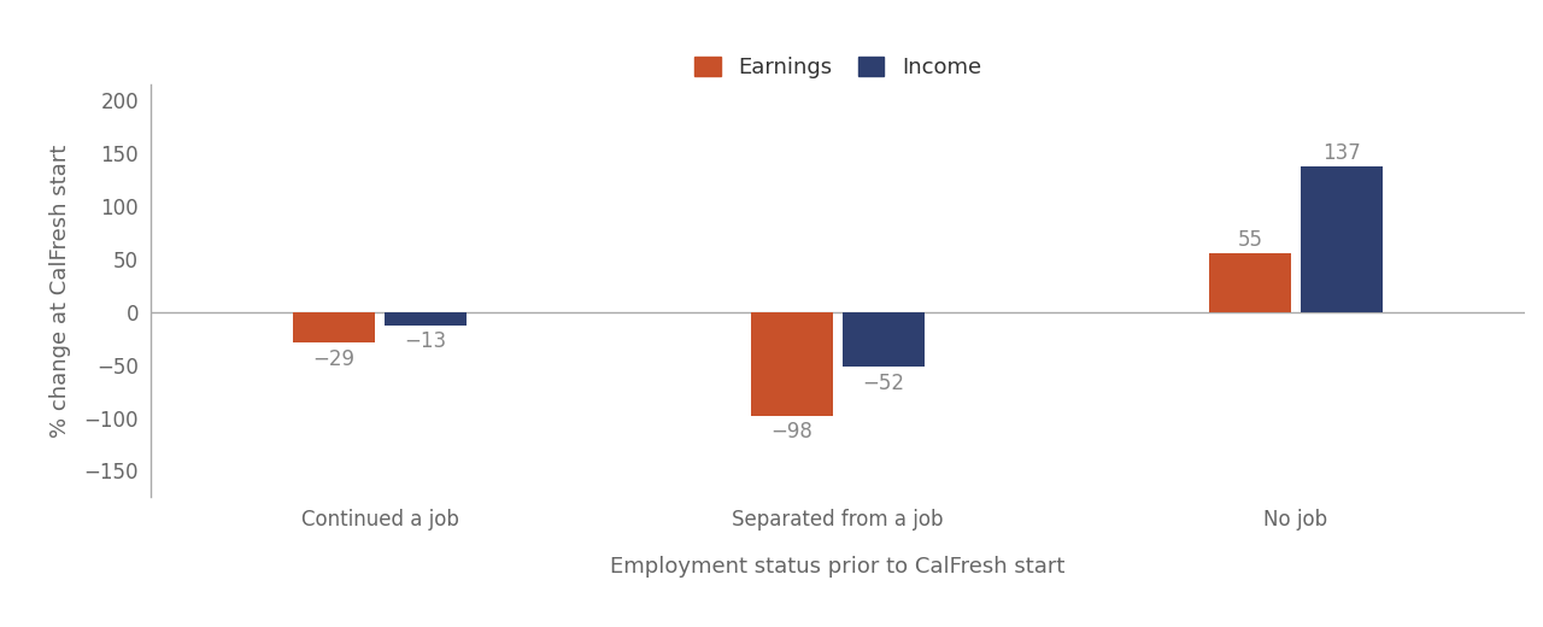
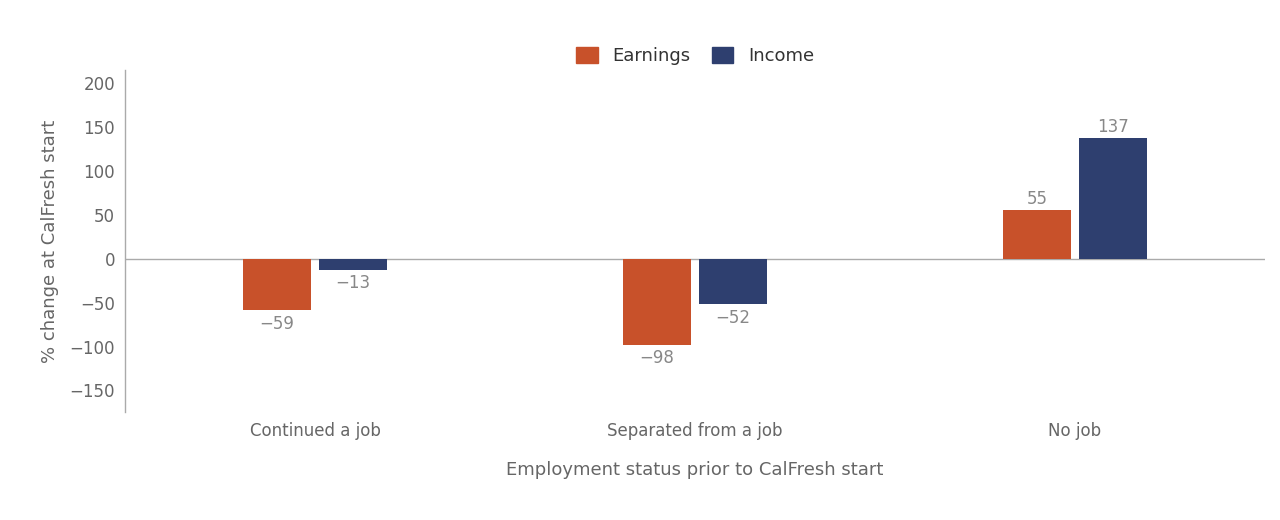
Earnings/Continued a job: −29 -> −59
